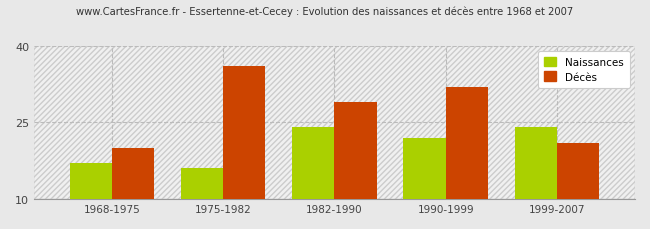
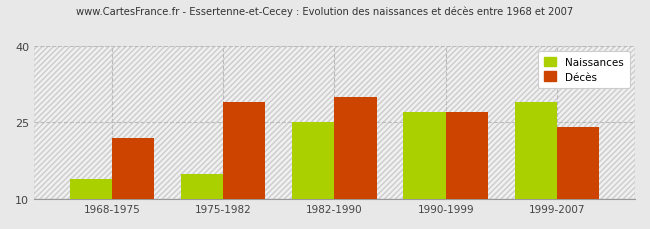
Naissances/1968-1975: 17 -> 14
Décès/1968-1975: 20 -> 22
Naissances/1975-1982: 16 -> 15
Décès/1975-1982: 36 -> 29
Naissances/1982-1990: 24 -> 25
Décès/1982-1990: 29 -> 30
Naissances/1990-1999: 22 -> 27
Décès/1990-1999: 32 -> 27
Naissances/1999-2007: 24 -> 29
Décès/1999-2007: 21 -> 24
